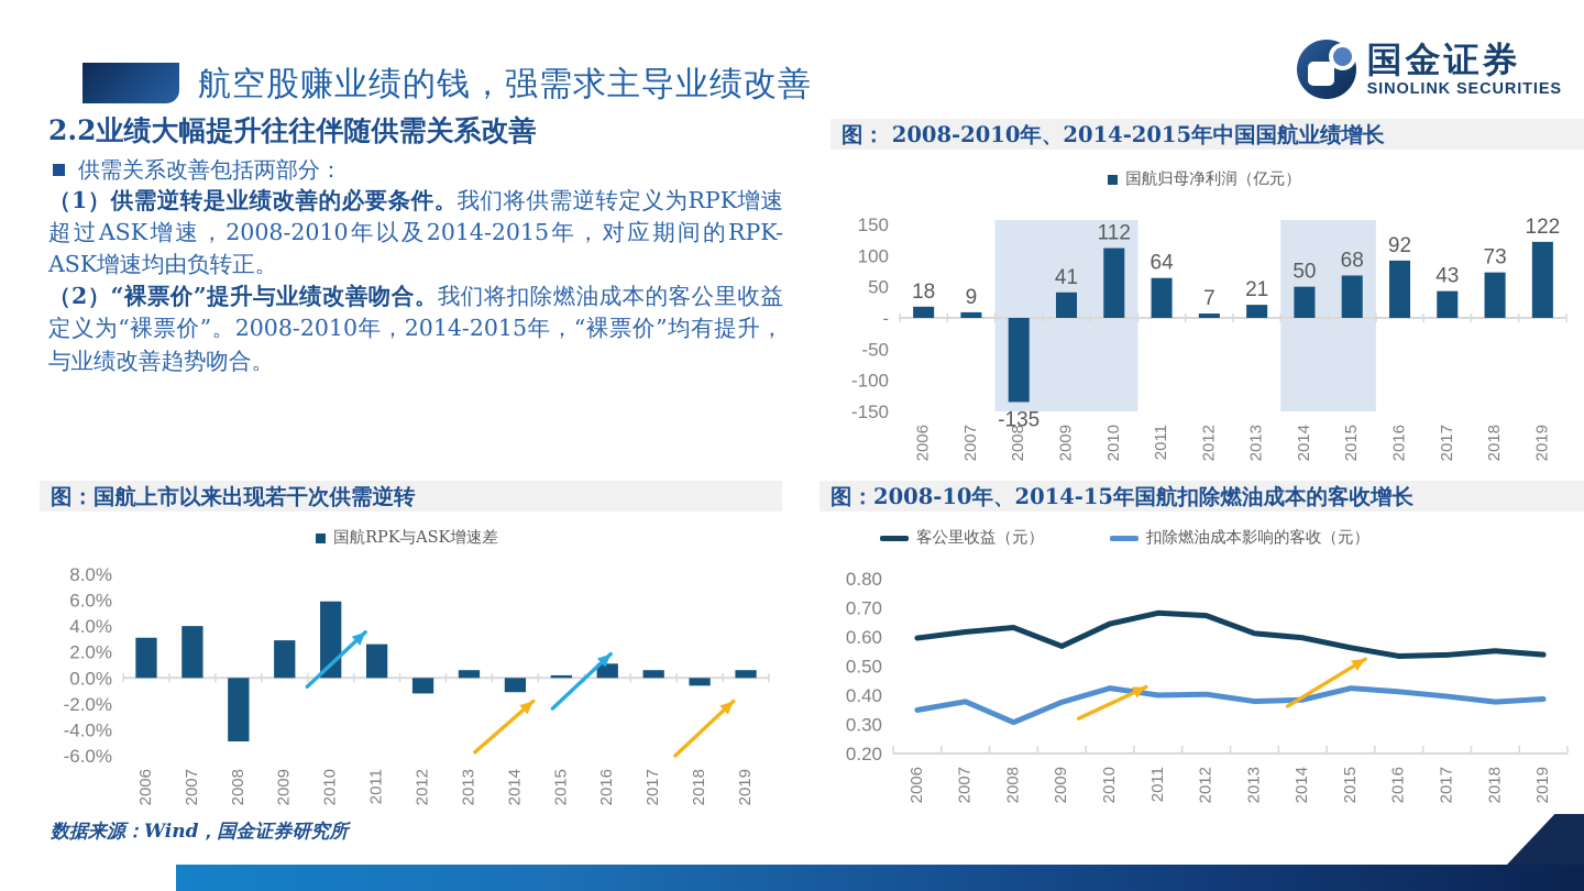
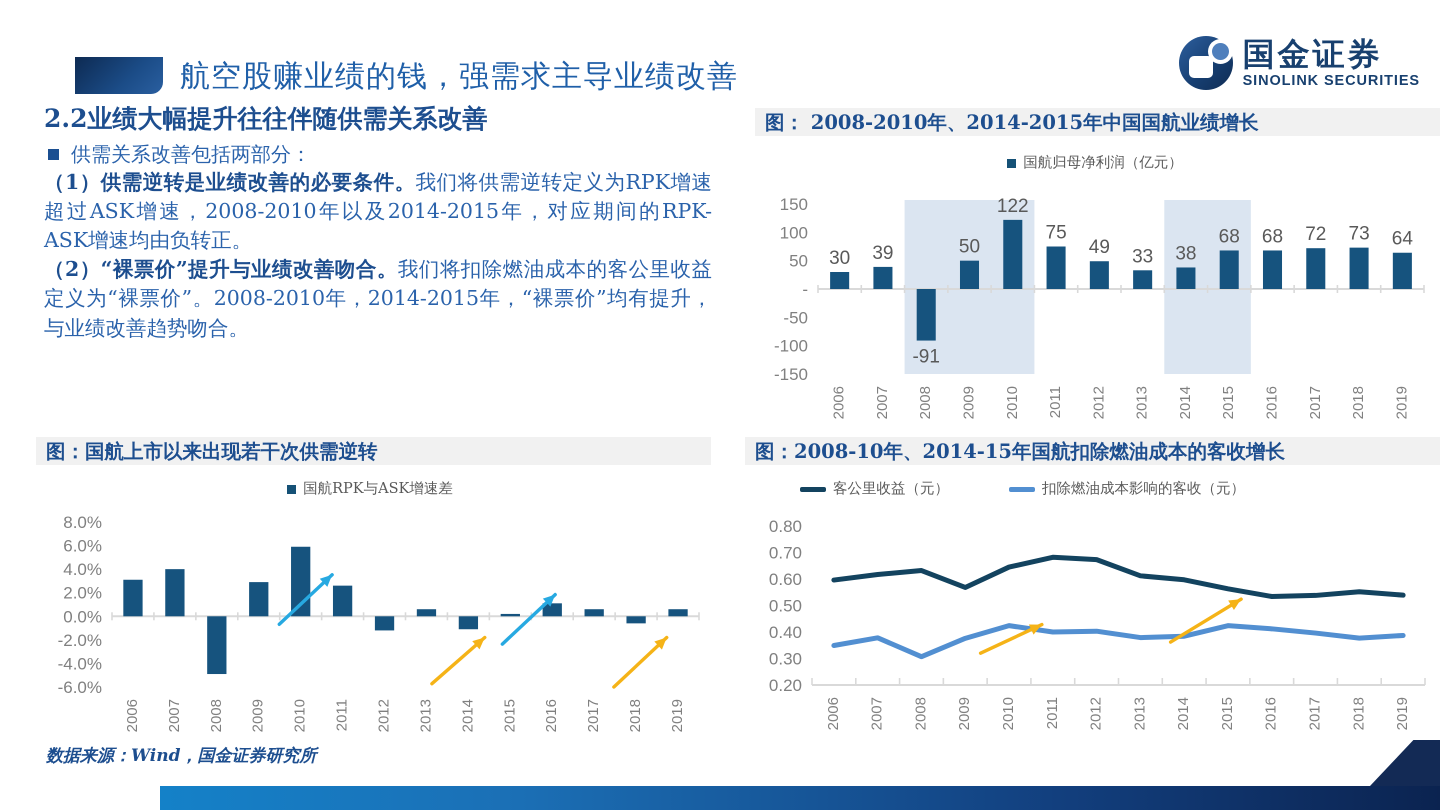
图： 2008-2010年、2014-2015年中国国航业绩增长/2006: 18 -> 30
图： 2008-2010年、2014-2015年中国国航业绩增长/2007: 9 -> 39
图： 2008-2010年、2014-2015年中国国航业绩增长/2008: -135 -> -91
图： 2008-2010年、2014-2015年中国国航业绩增长/2009: 41 -> 50
图： 2008-2010年、2014-2015年中国国航业绩增长/2010: 112 -> 122
图： 2008-2010年、2014-2015年中国国航业绩增长/2011: 64 -> 75
图： 2008-2010年、2014-2015年中国国航业绩增长/2012: 7 -> 49
图： 2008-2010年、2014-2015年中国国航业绩增长/2013: 21 -> 33
图： 2008-2010年、2014-2015年中国国航业绩增长/2014: 50 -> 38
图： 2008-2010年、2014-2015年中国国航业绩增长/2016: 92 -> 68
图： 2008-2010年、2014-2015年中国国航业绩增长/2017: 43 -> 72
图： 2008-2010年、2014-2015年中国国航业绩增长/2019: 122 -> 64
